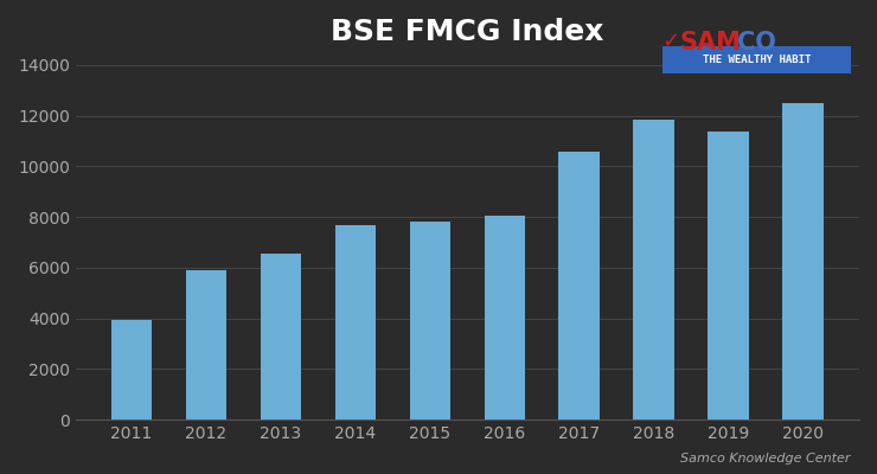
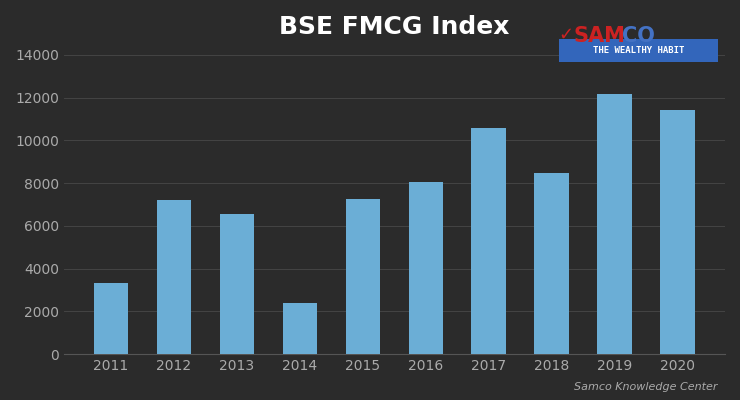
2011: 3950 -> 3350
2012: 5900 -> 7200
2014: 7700 -> 2400
2015: 7800 -> 7250
2018: 11850 -> 8450
2019: 11350 -> 12150
2020: 12500 -> 11400
